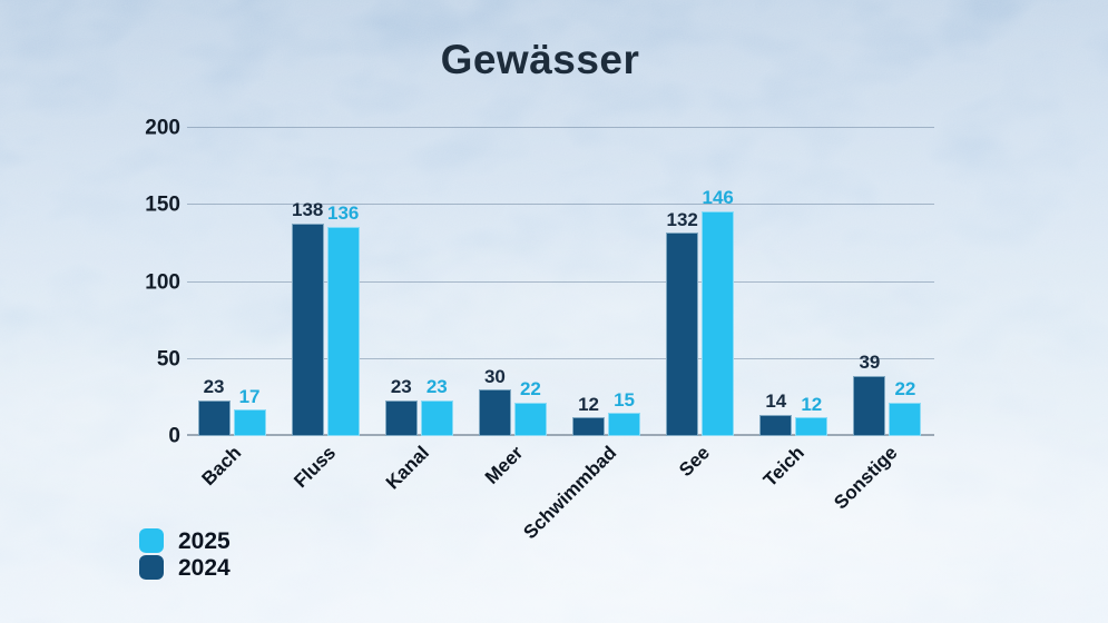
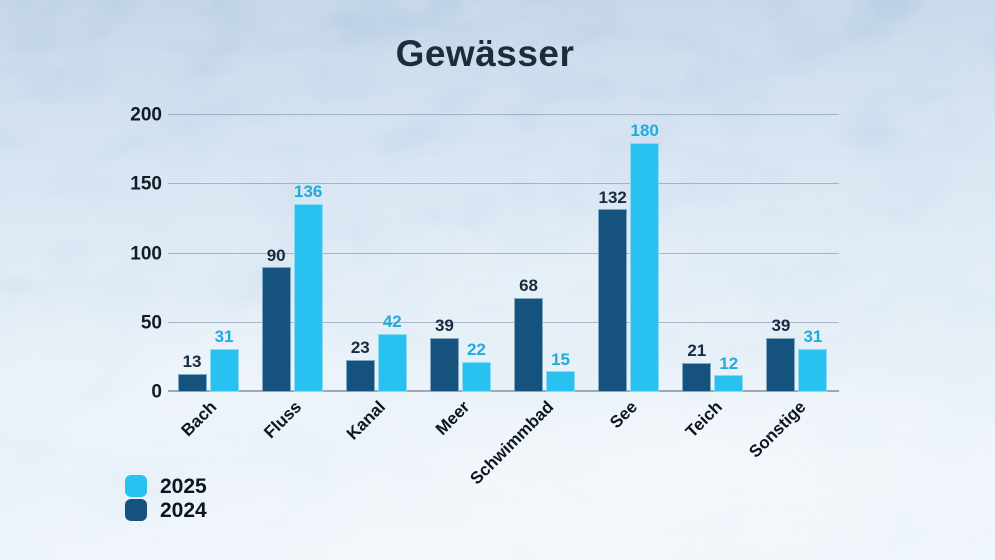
2024/Bach: 23 -> 13
2025/Bach: 17 -> 31
2024/Fluss: 138 -> 90
2025/Kanal: 23 -> 42
2024/Meer: 30 -> 39
2024/Schwimmbad: 12 -> 68
2025/See: 146 -> 180
2024/Teich: 14 -> 21
2025/Sonstige: 22 -> 31
